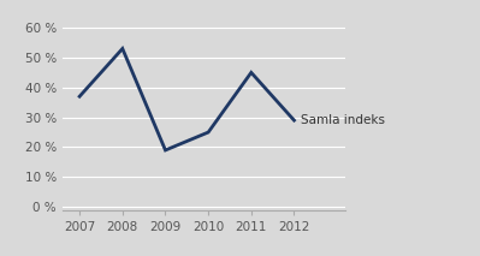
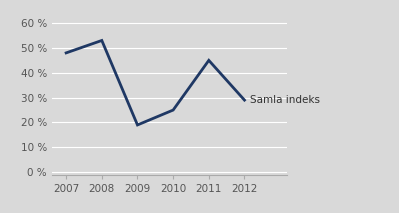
2007: 37 % -> 48 %
